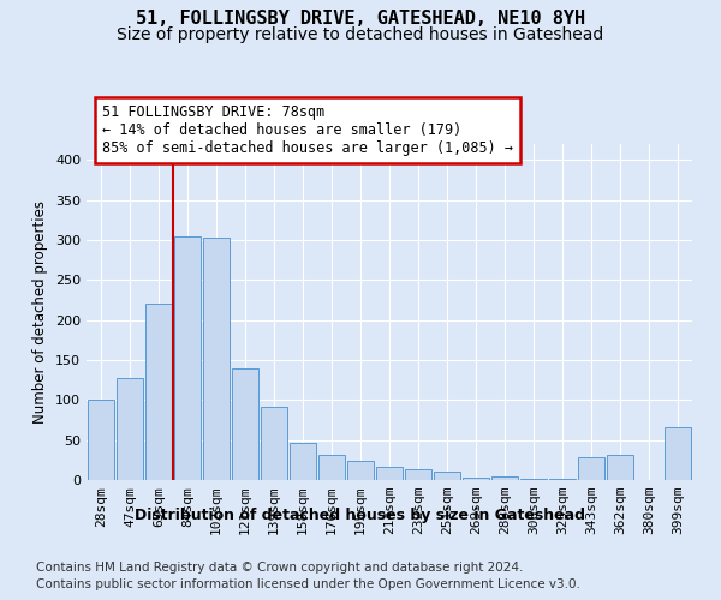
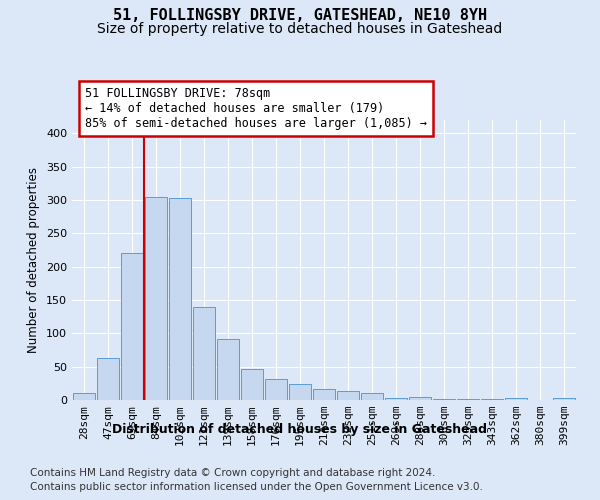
28sqm: 100 -> 10
47sqm: 128 -> 63
343sqm: 28 -> 1
362sqm: 32 -> 3
399sqm: 66 -> 3
